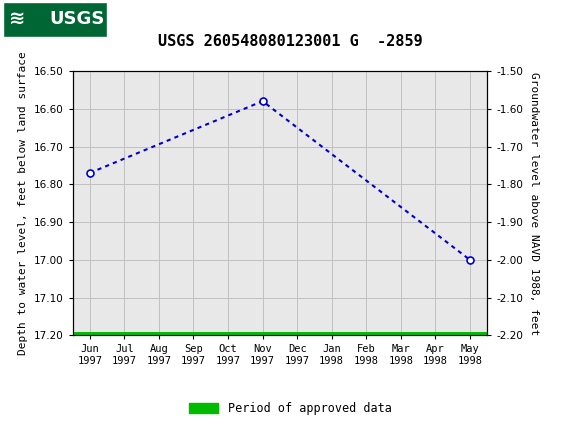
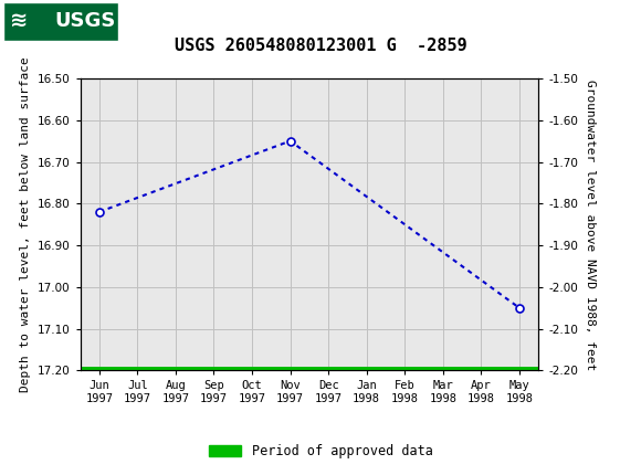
Jun 1997: 16.77 -> 16.82
Nov 1997: 16.58 -> 16.65
May 1998: 17.00 -> 17.05
